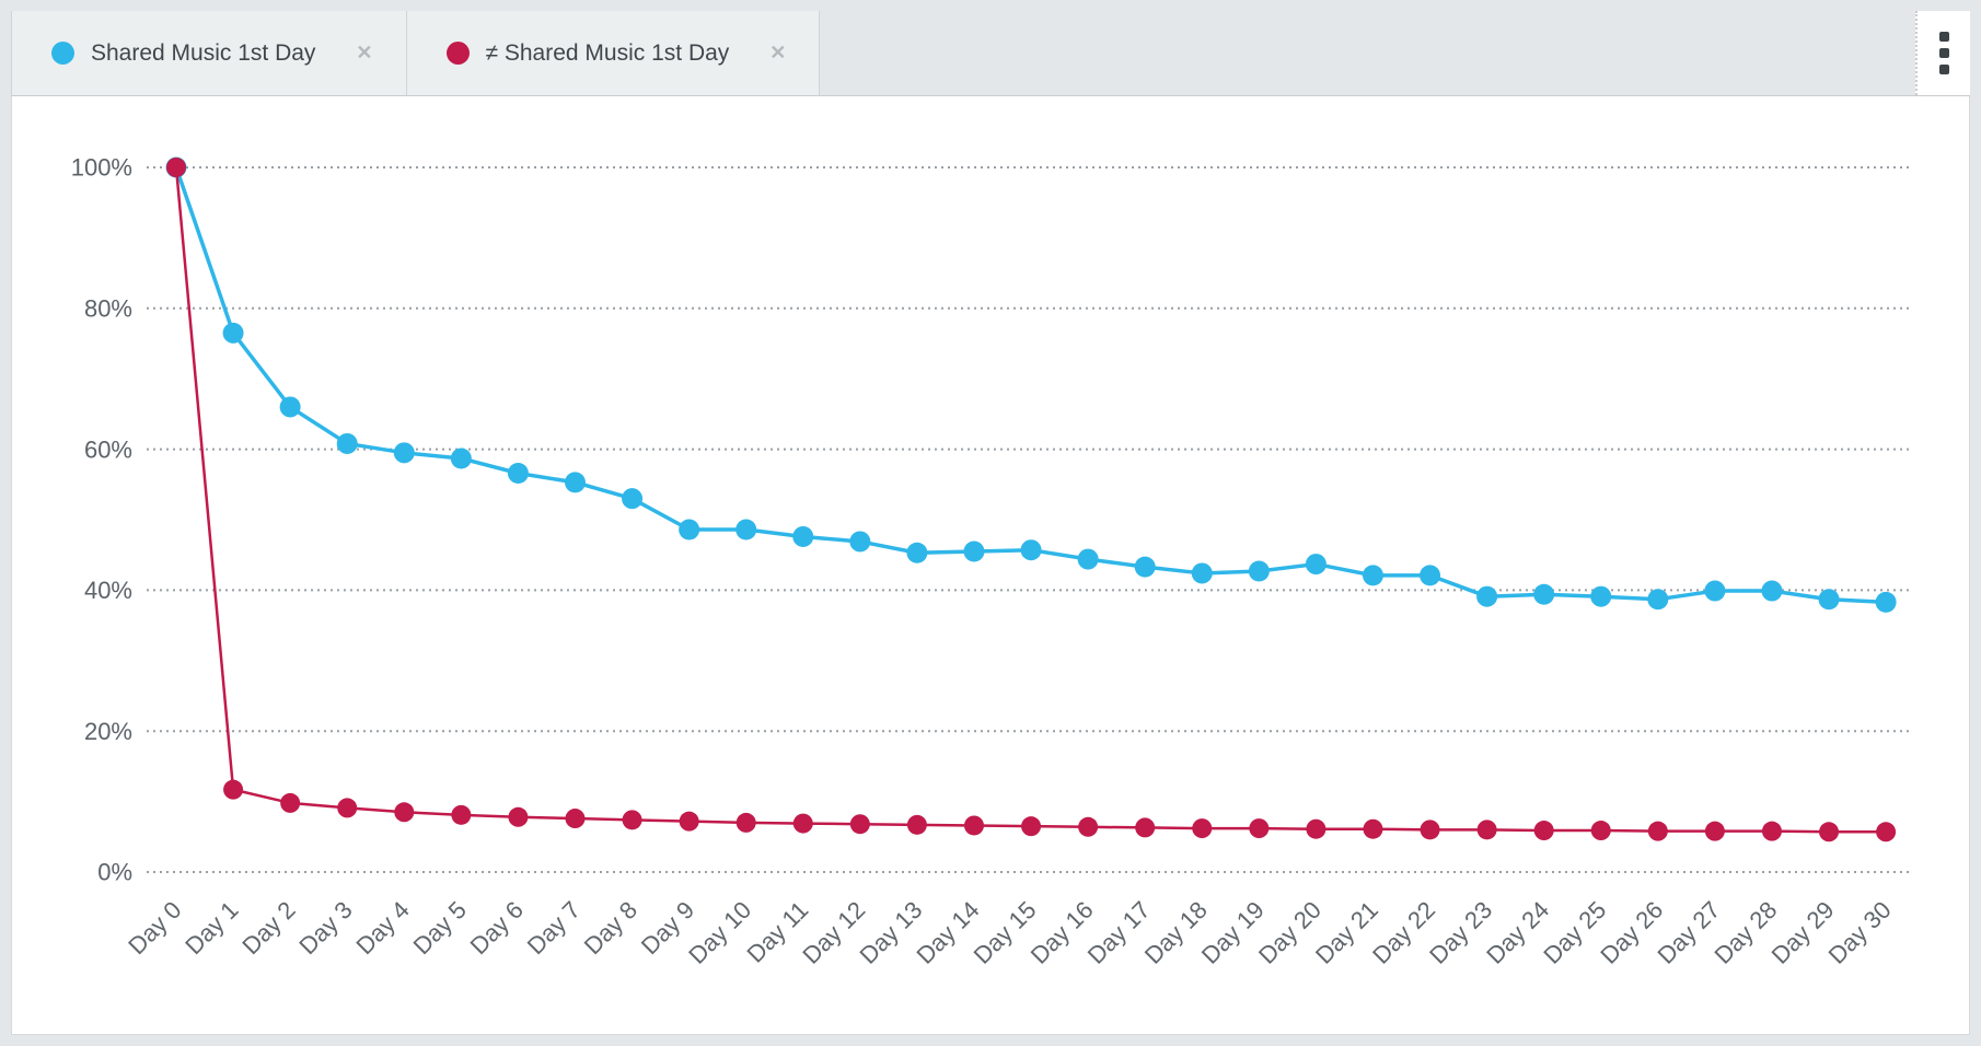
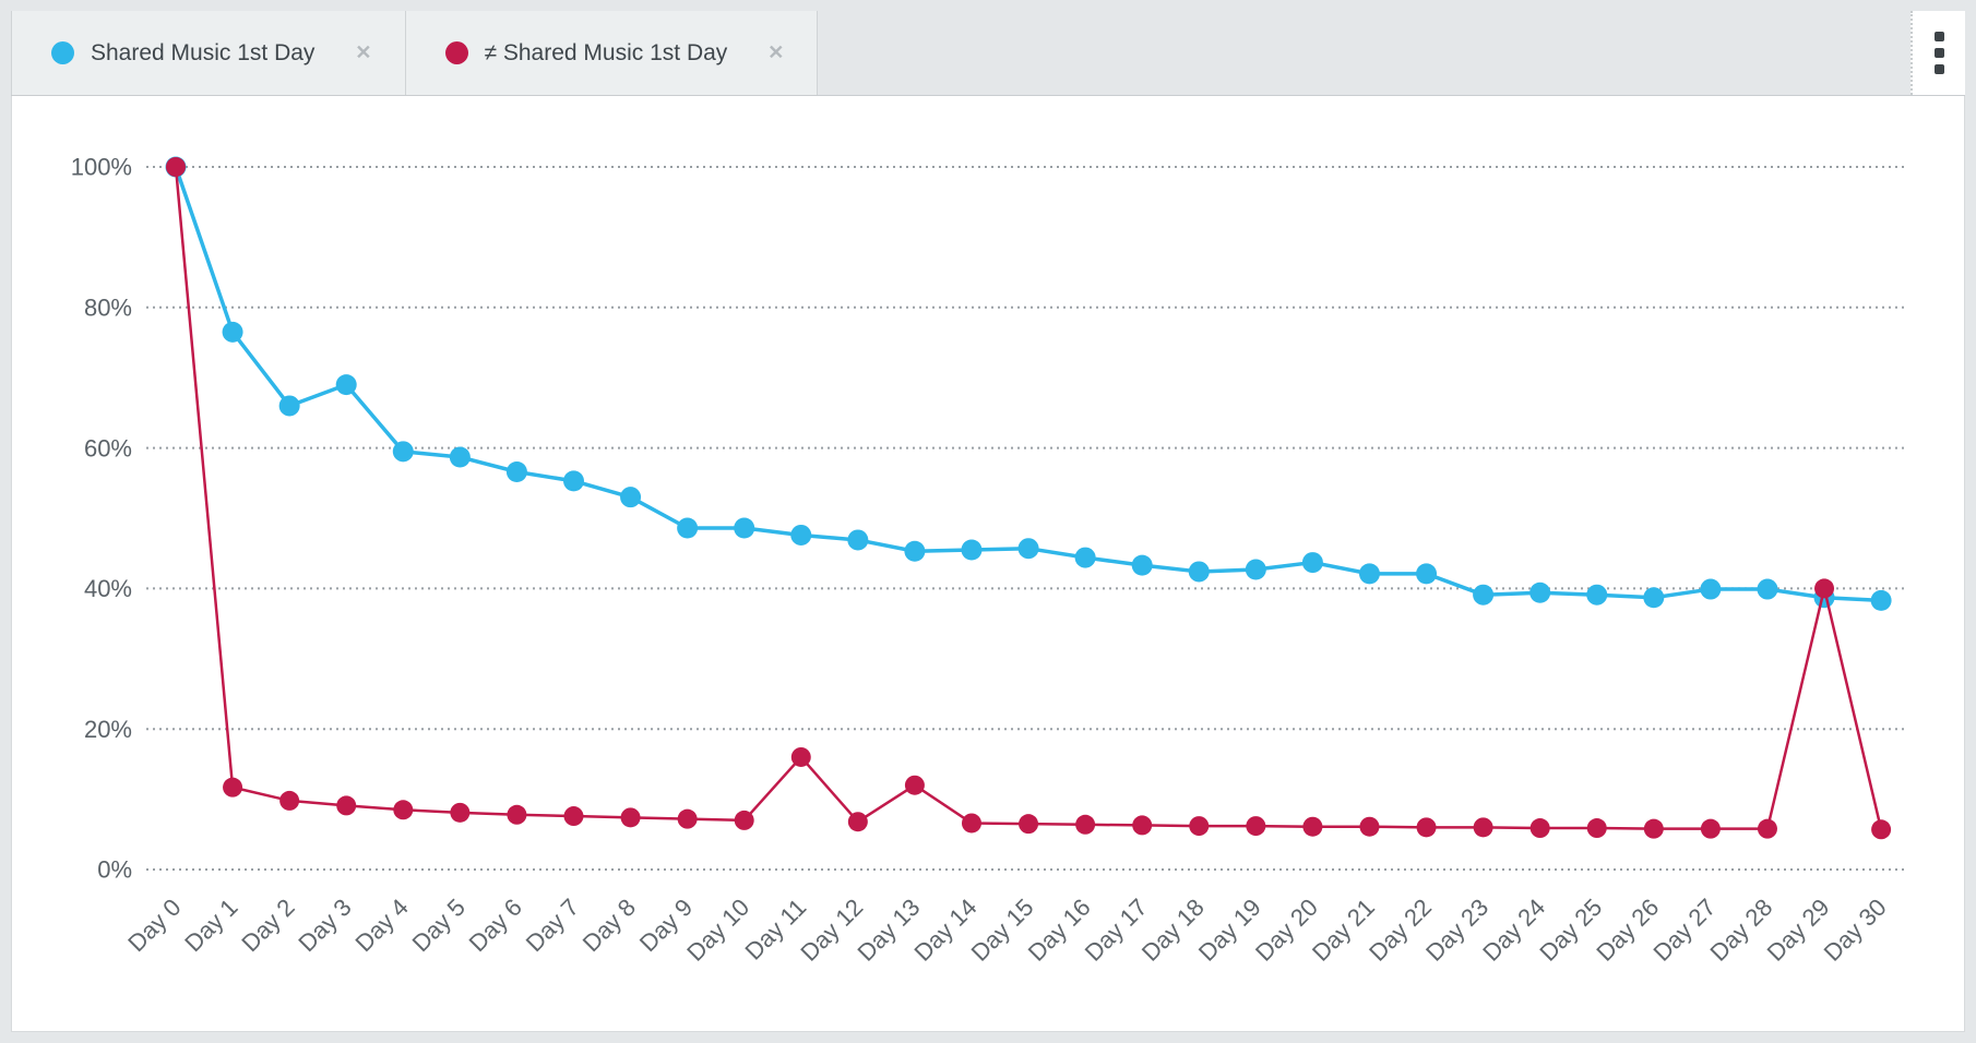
Shared Music 1st Day/Day 3: 61% -> 69%
≠ Shared Music 1st Day/Day 11: 7% -> 16%
≠ Shared Music 1st Day/Day 13: 7% -> 12%
≠ Shared Music 1st Day/Day 29: 6% -> 40%
